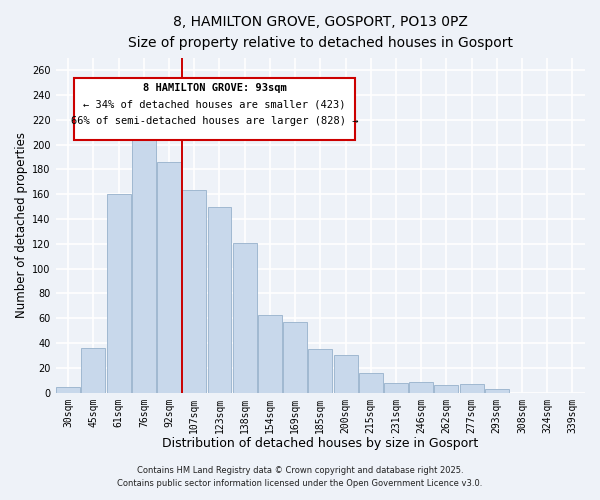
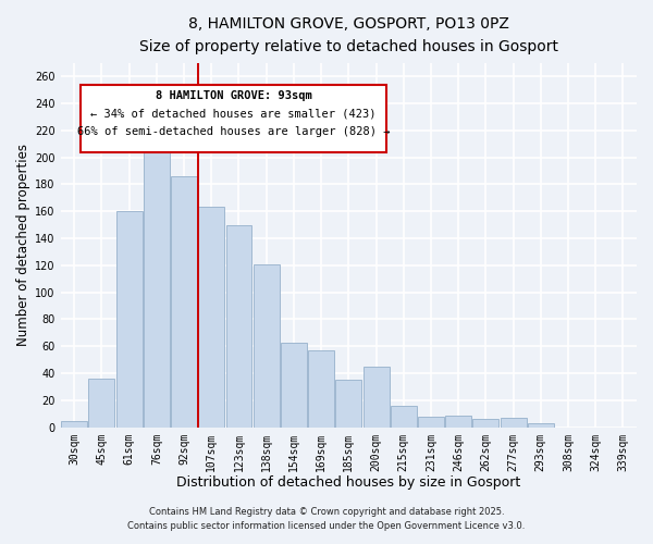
200sqm: 30 -> 45
